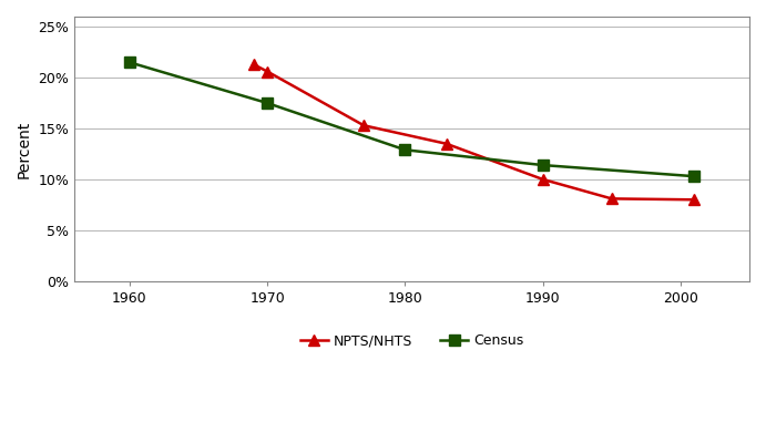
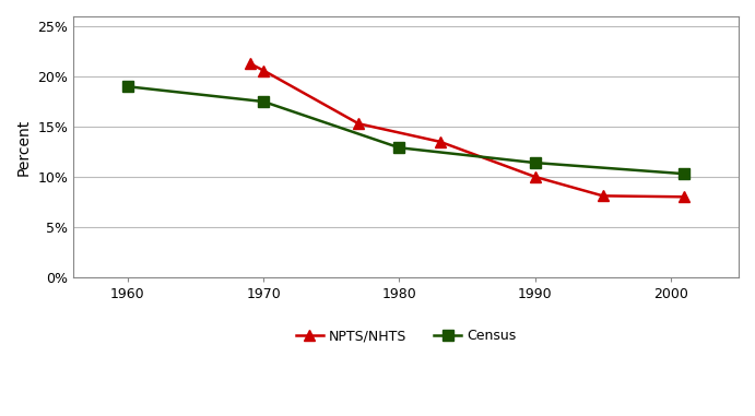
Census/1960: 21.5% -> 19.0%
